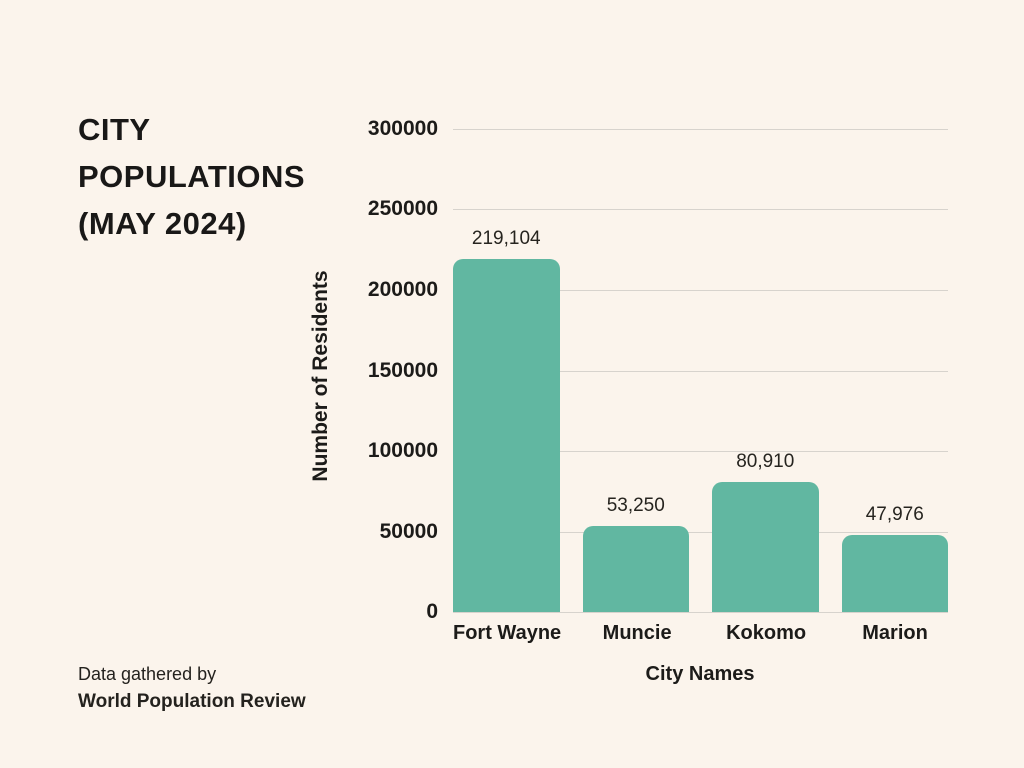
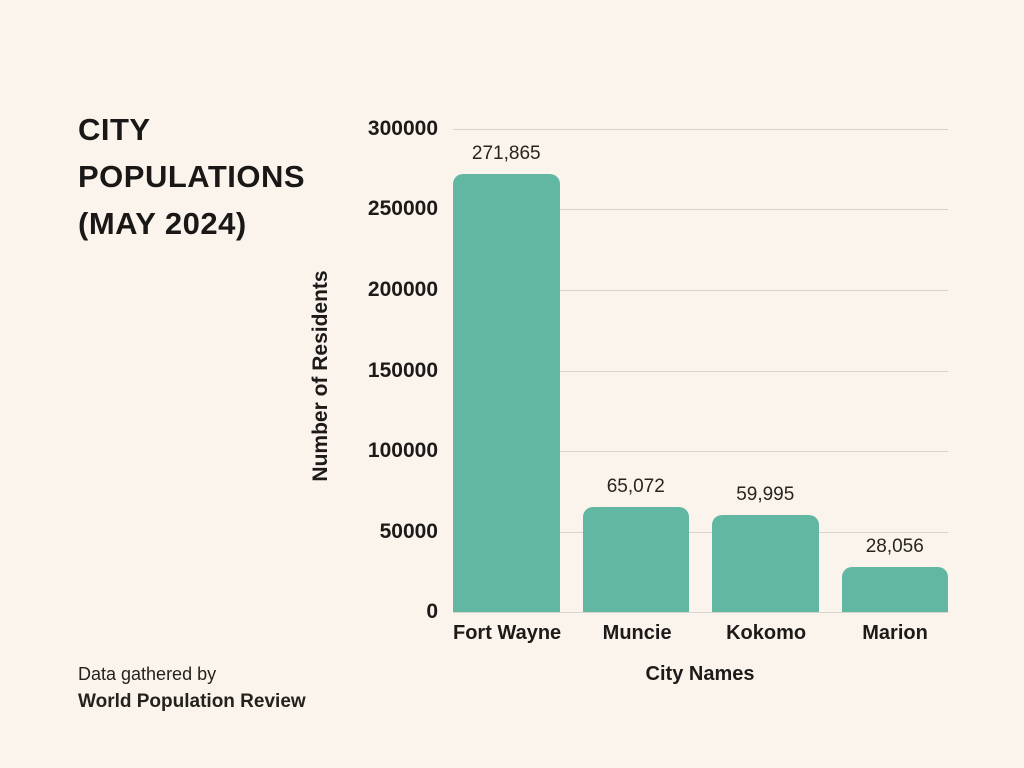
Fort Wayne: 219,104 -> 271,865
Muncie: 53,250 -> 65,072
Kokomo: 80,910 -> 59,995
Marion: 47,976 -> 28,056
